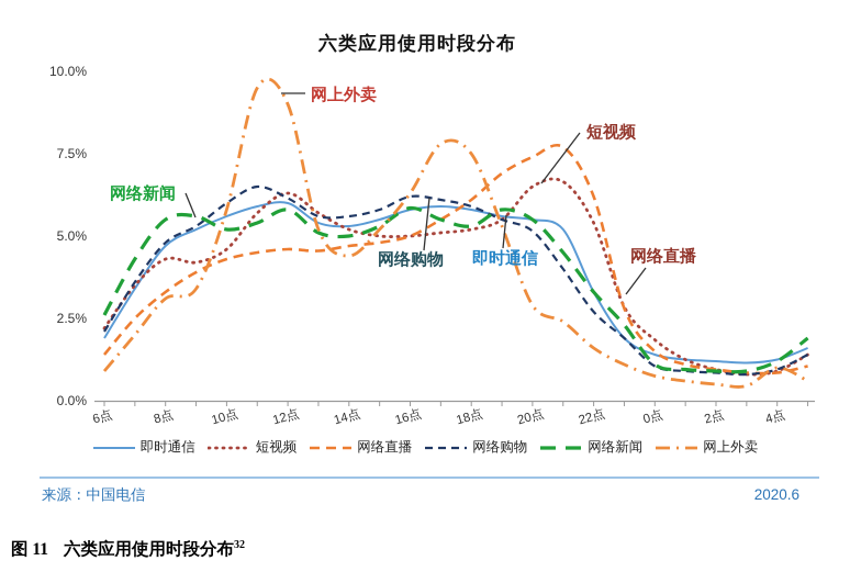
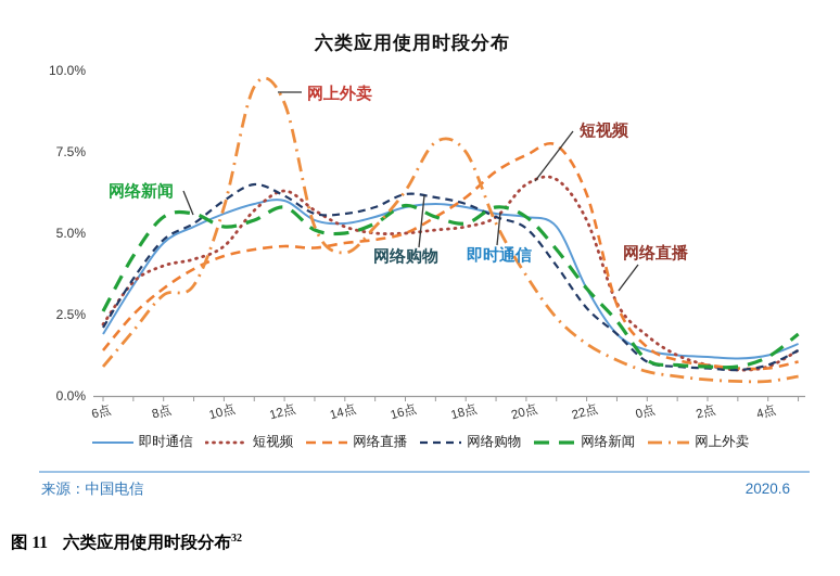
短视频/8点: 4.3% -> 4.0%
网上外卖/20点: 2.9% -> 3.7%
网上外卖/4点: 1.0% -> 0.5%
